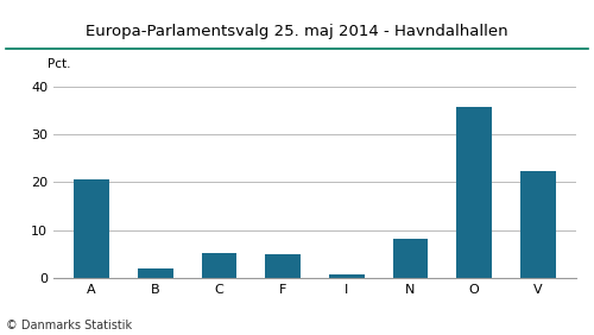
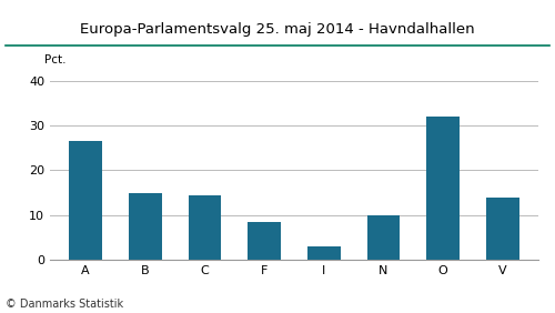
A: 20.5 -> 26.5
B: 2.0 -> 15.0
C: 5.2 -> 14.5
F: 5.0 -> 8.5
I: 0.7 -> 3.0
N: 8.2 -> 10.0
O: 35.8 -> 32.0
V: 22.3 -> 14.0
